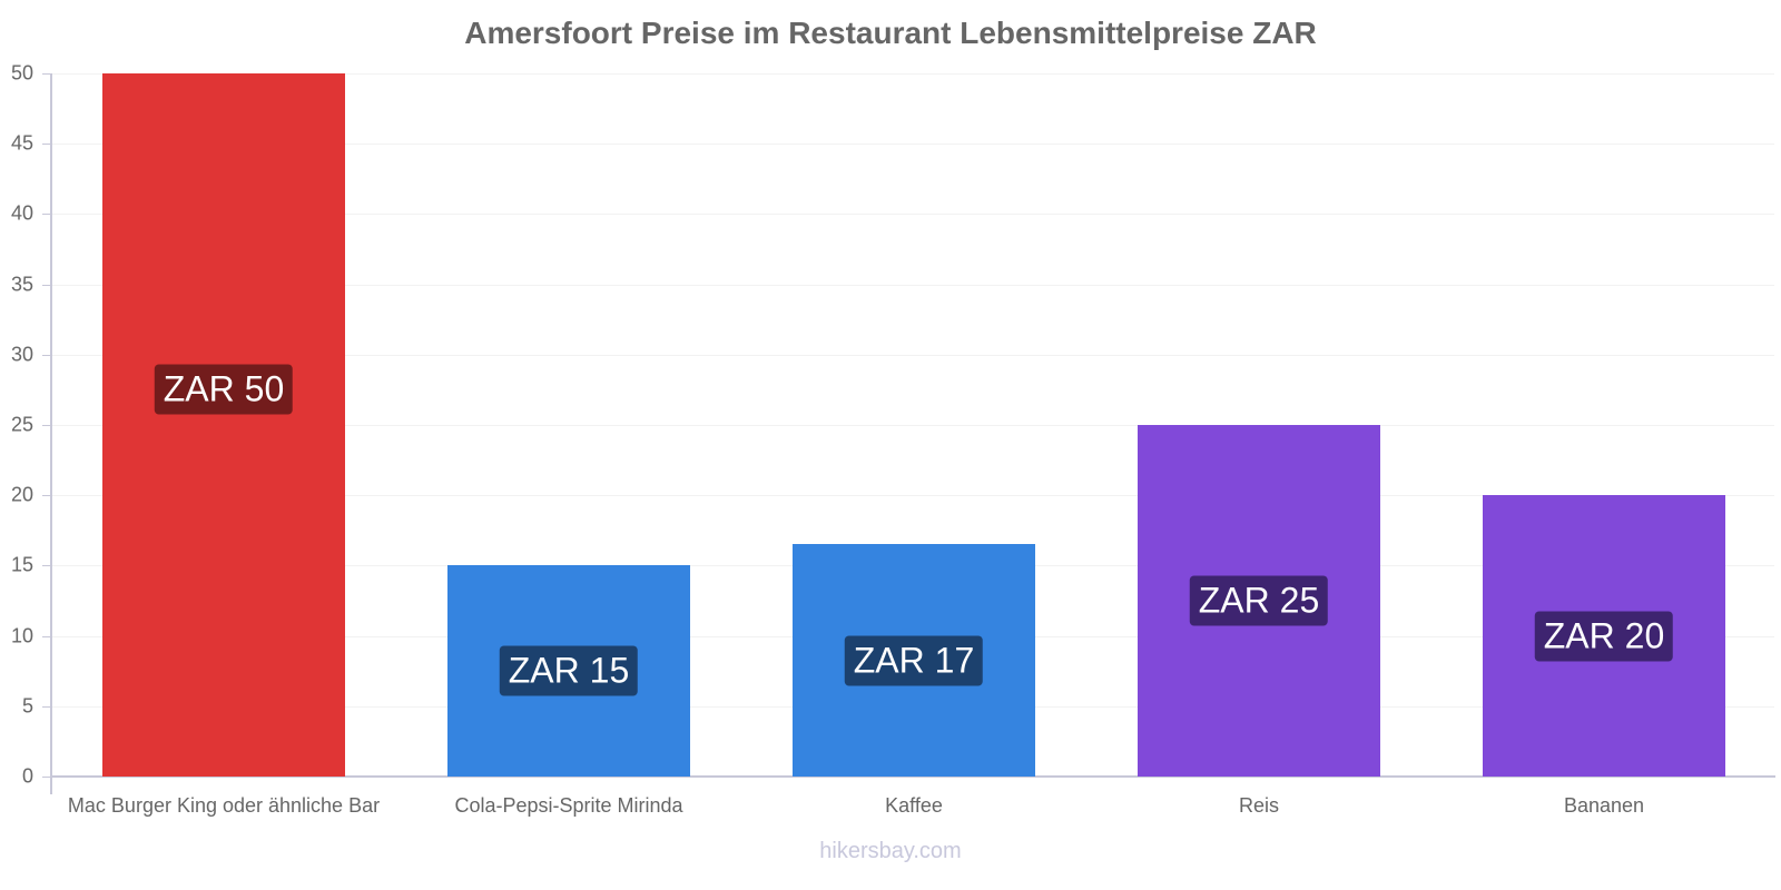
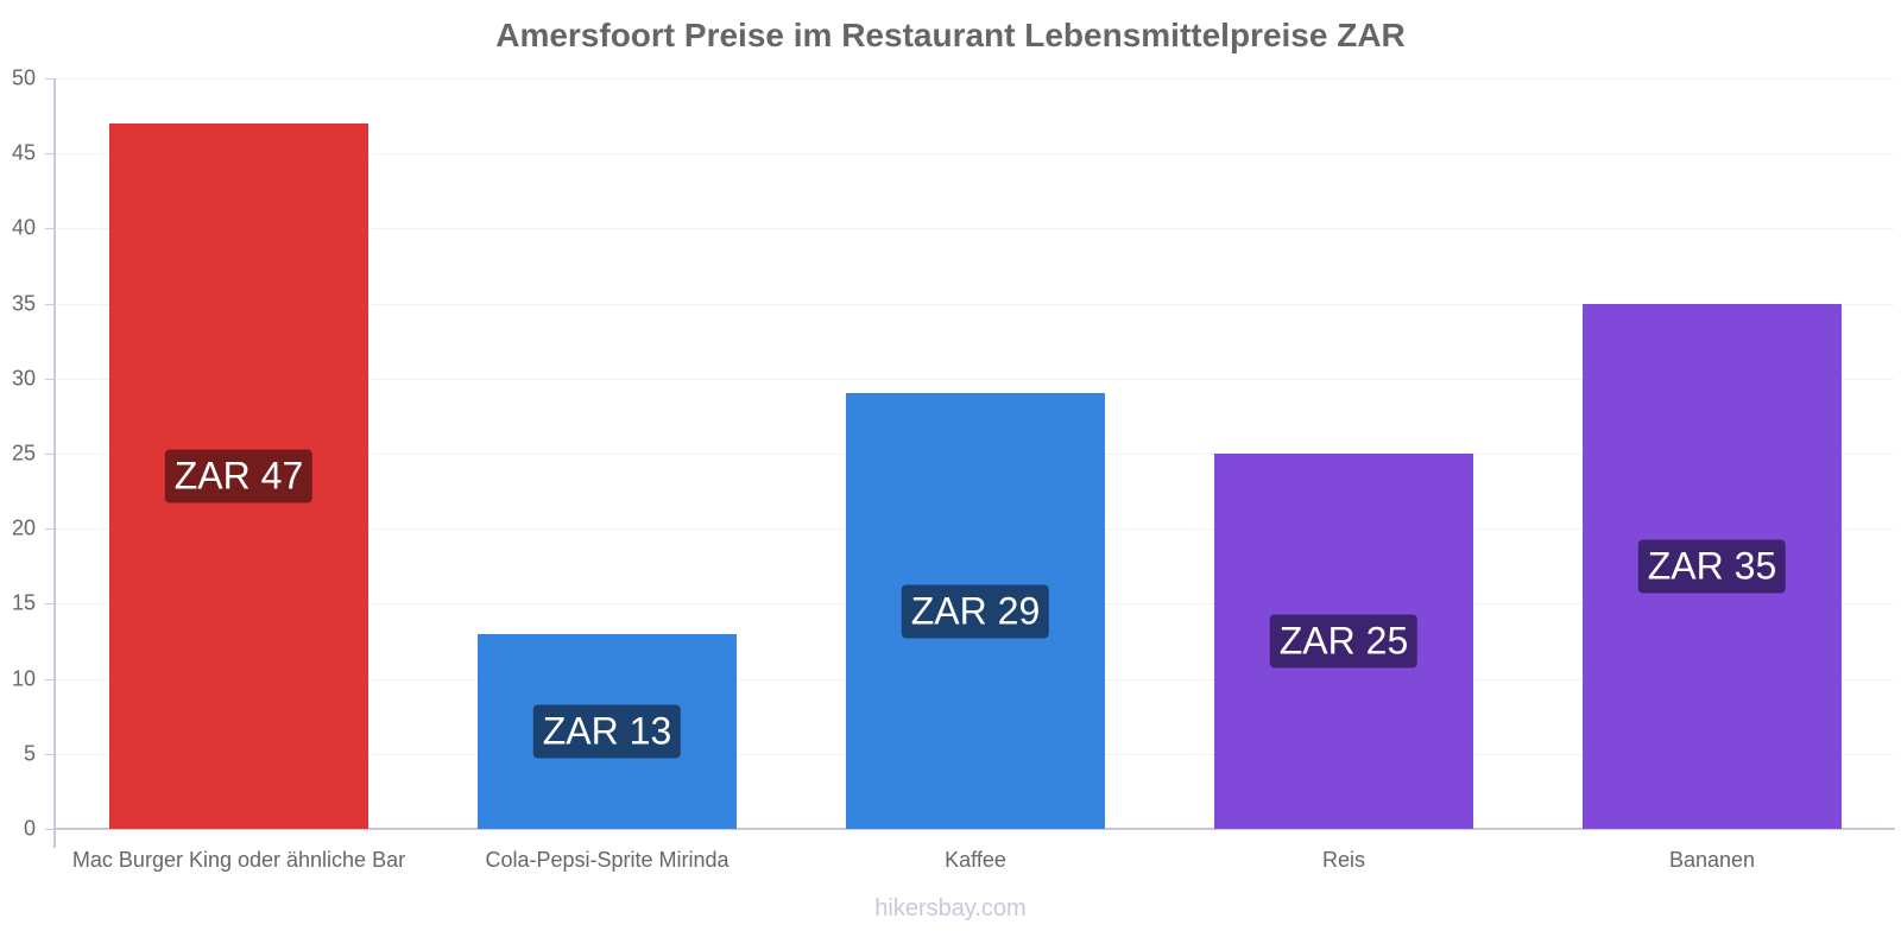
Mac Burger King oder ähnliche Bar: 50 -> 47
Cola-Pepsi-Sprite Mirinda: 15 -> 13
Kaffee: 17 -> 29
Bananen: 20 -> 35
